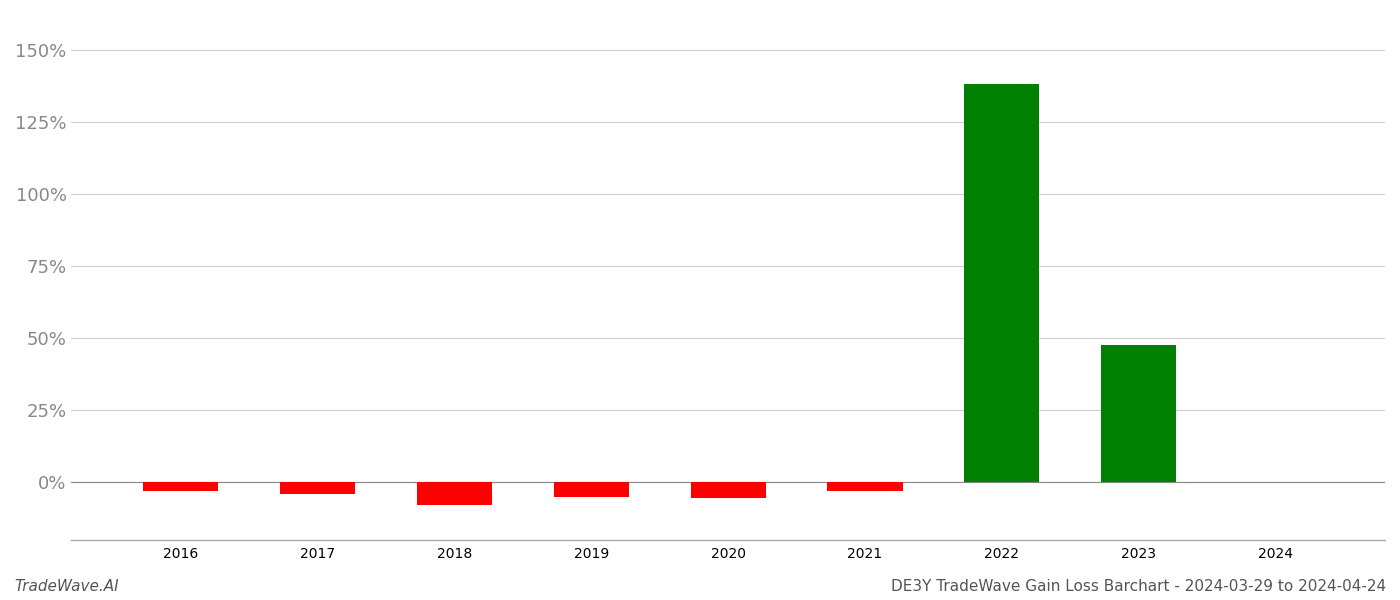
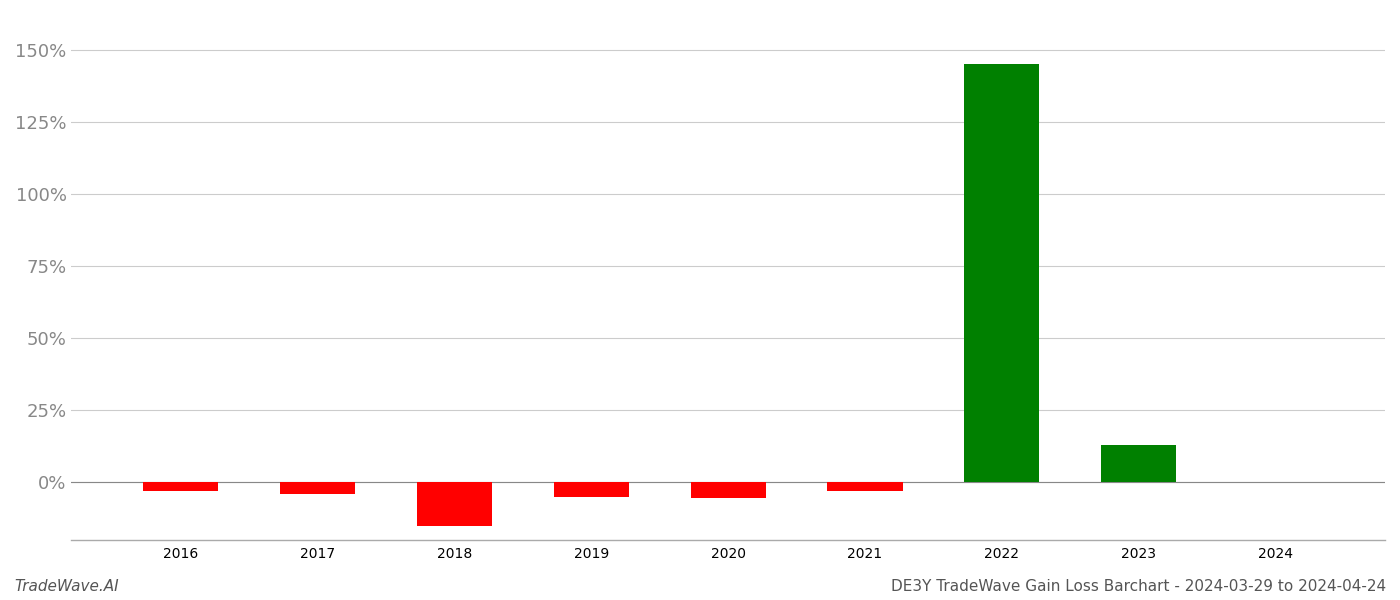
2018: -8.0% -> -15.0%
2022: 138.0% -> 145.0%
2023: 47.5% -> 13.0%
